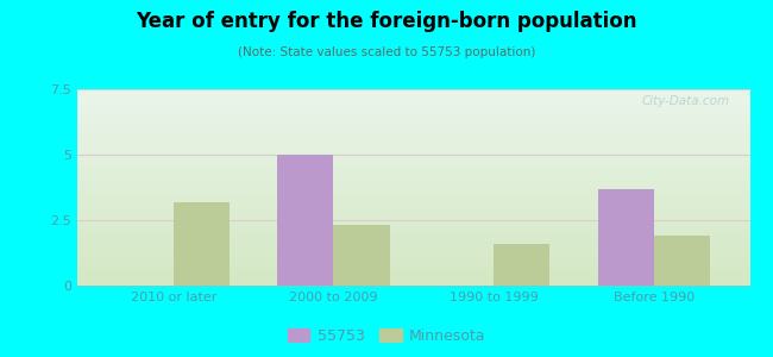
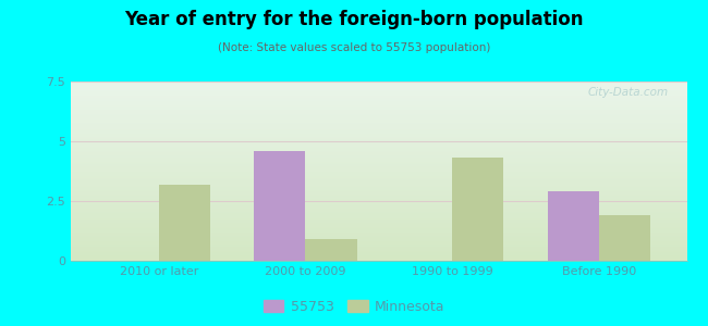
55753/2000 to 2009: 5.0 -> 4.6
Minnesota/2000 to 2009: 2.3 -> 0.9
Minnesota/1990 to 1999: 1.6 -> 4.3
55753/Before 1990: 3.7 -> 2.9
